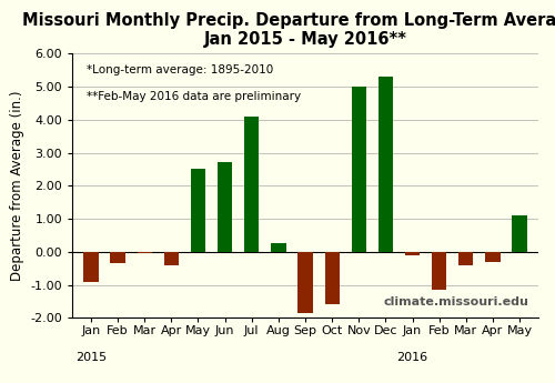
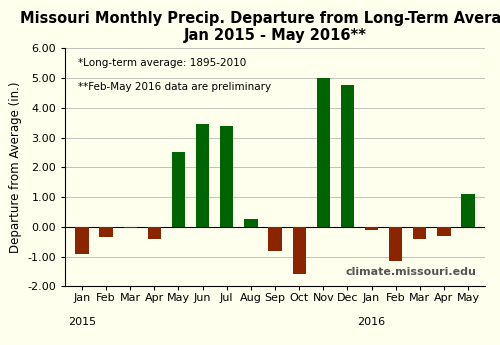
Jun: 2.70 -> 3.45
Jul: 4.10 -> 3.40
Sep: -1.85 -> -0.80
Dec: 5.30 -> 4.75
